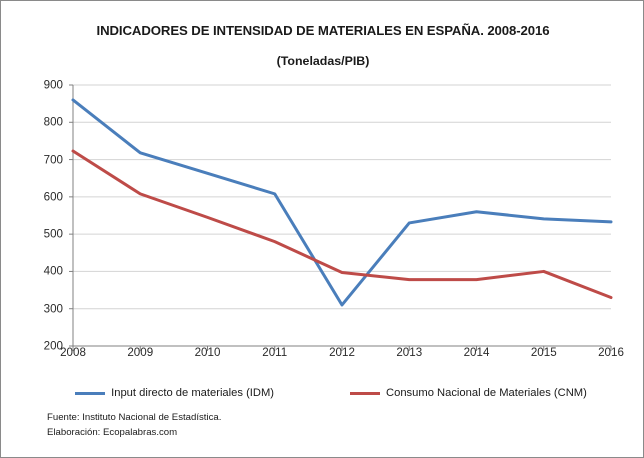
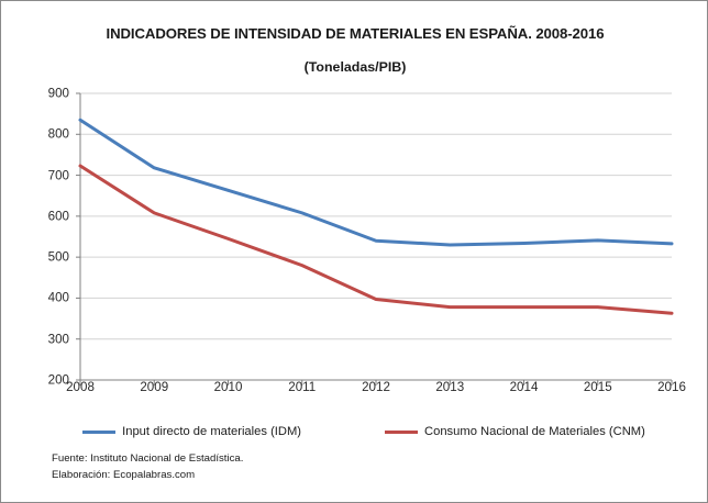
Input directo de materiales (IDM)/2008: 860 -> 840
Input directo de materiales (IDM)/2012: 310 -> 540
Input directo de materiales (IDM)/2014: 560 -> 530
Consumo Nacional de Materiales (CNM)/2015: 400 -> 380
Consumo Nacional de Materiales (CNM)/2016: 330 -> 360
